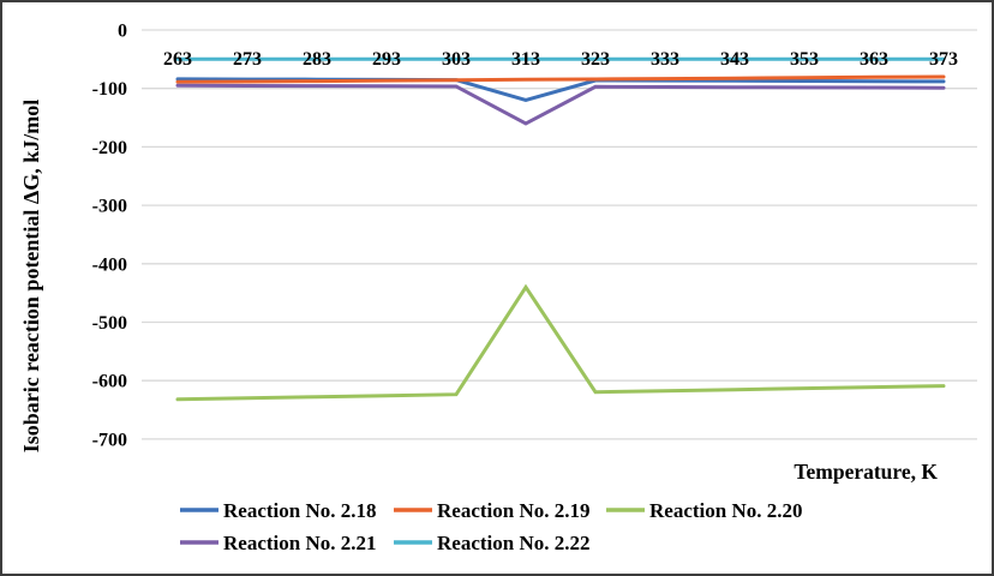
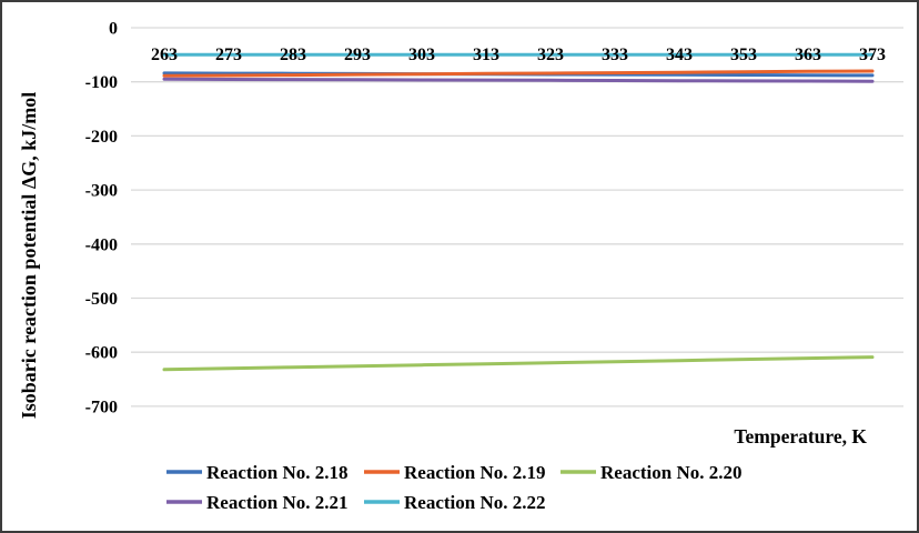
Reaction No. 2.18/313: -120 -> -90
Reaction No. 2.20/313: -440 -> -620
Reaction No. 2.21/313: -160 -> -100
